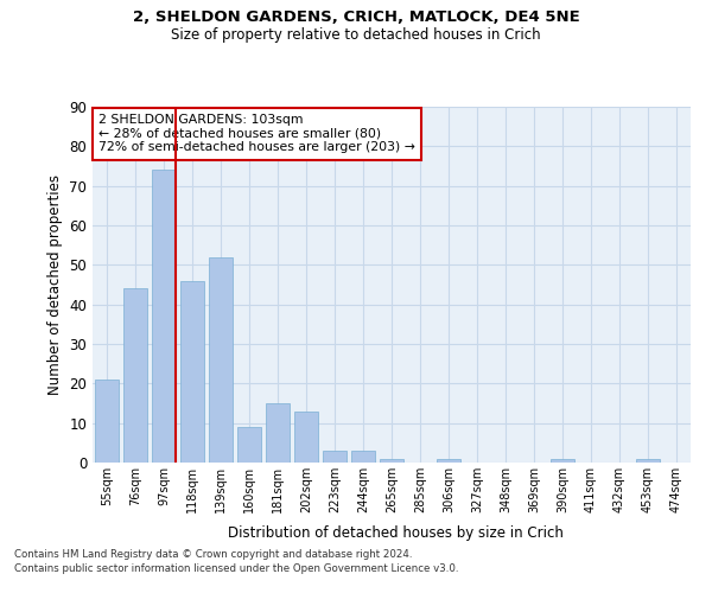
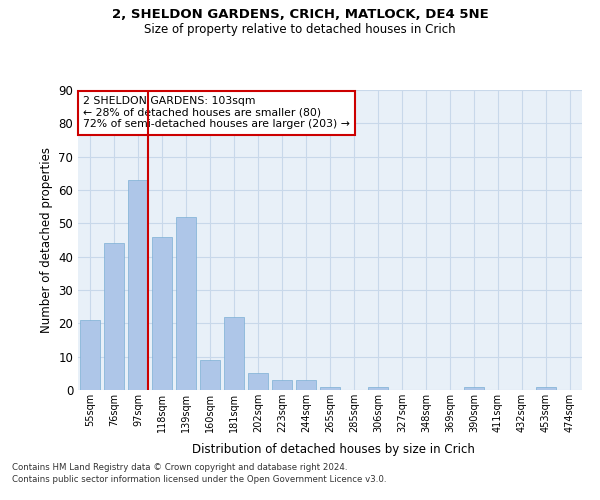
97sqm: 74 -> 63
181sqm: 15 -> 22
202sqm: 13 -> 5
